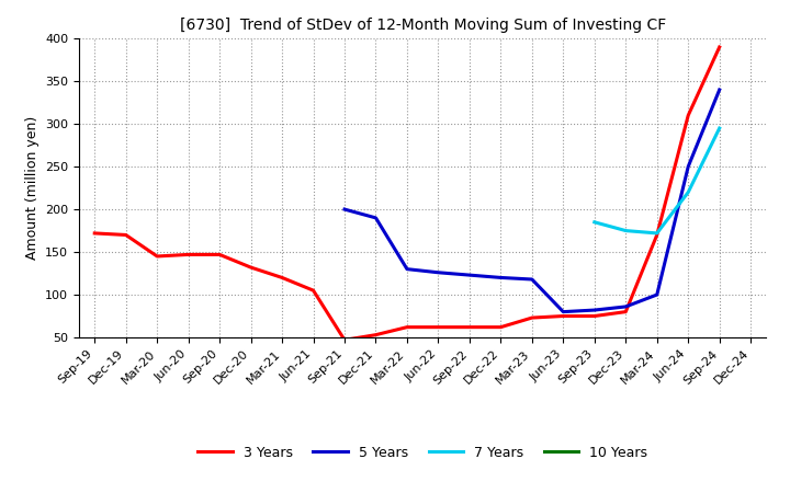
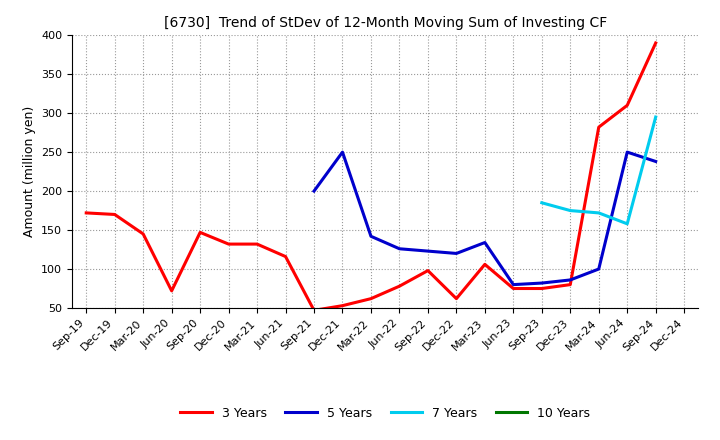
3 Years/Jun-20: 147 -> 72
3 Years/Mar-21: 120 -> 132
3 Years/Jun-21: 105 -> 116
5 Years/Dec-21: 190 -> 250
5 Years/Mar-22: 130 -> 142
3 Years/Jun-22: 62 -> 78
3 Years/Sep-22: 62 -> 98
3 Years/Mar-23: 73 -> 106
5 Years/Mar-23: 118 -> 134
3 Years/Mar-24: 170 -> 282
7 Years/Jun-24: 220 -> 158
5 Years/Sep-24: 340 -> 238
